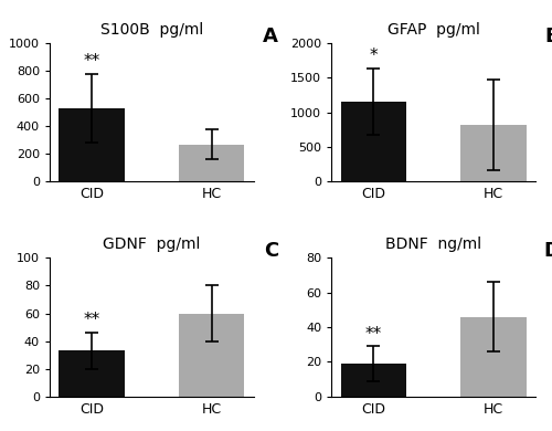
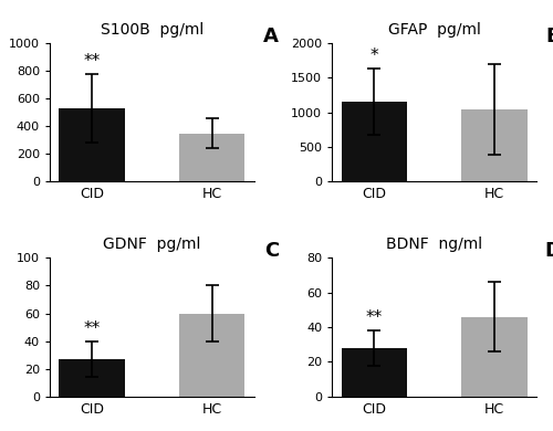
S100B pg/ml/HC: 270 -> 350
GFAP pg/ml/HC: 820 -> 1040
GDNF pg/ml/CID: 33 -> 27
BDNF ng/ml/CID: 19 -> 28
